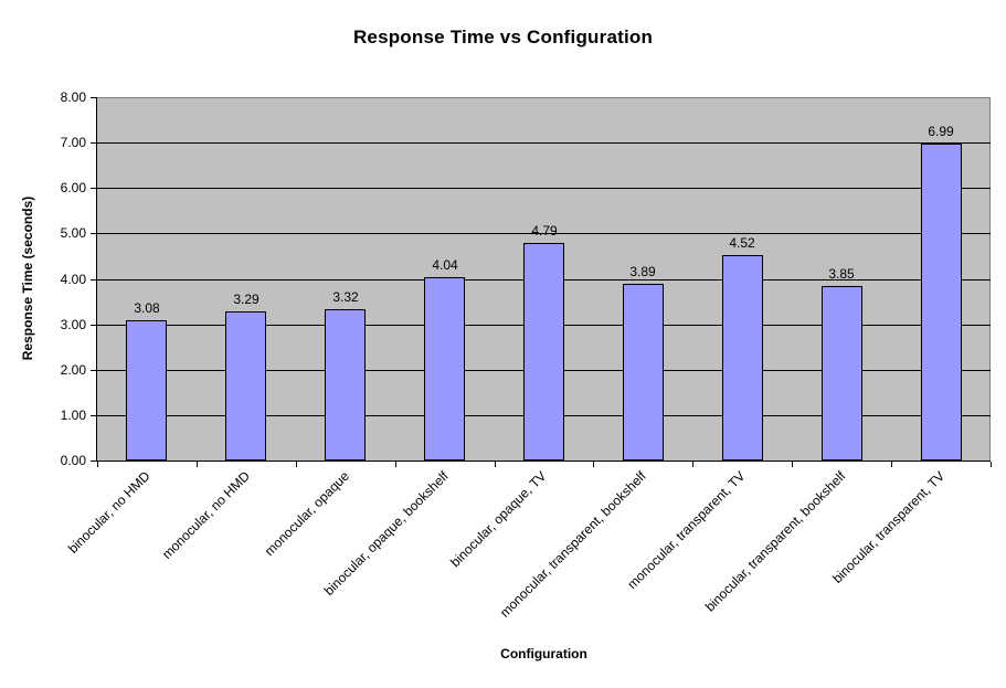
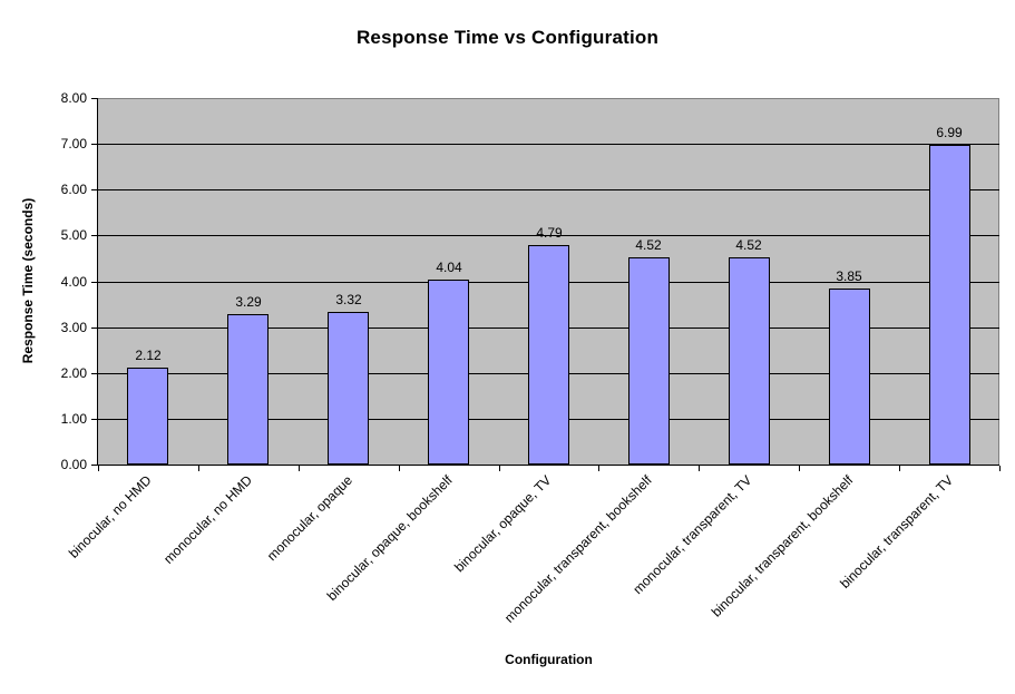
binocular, no HMD: 3.08 -> 2.12
monocular, transparent, bookshelf: 3.89 -> 4.52
